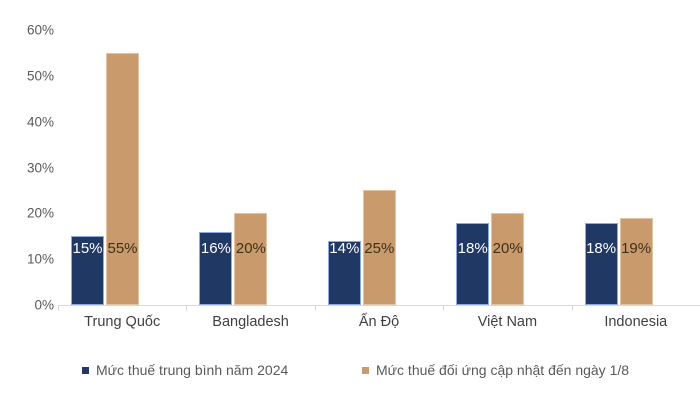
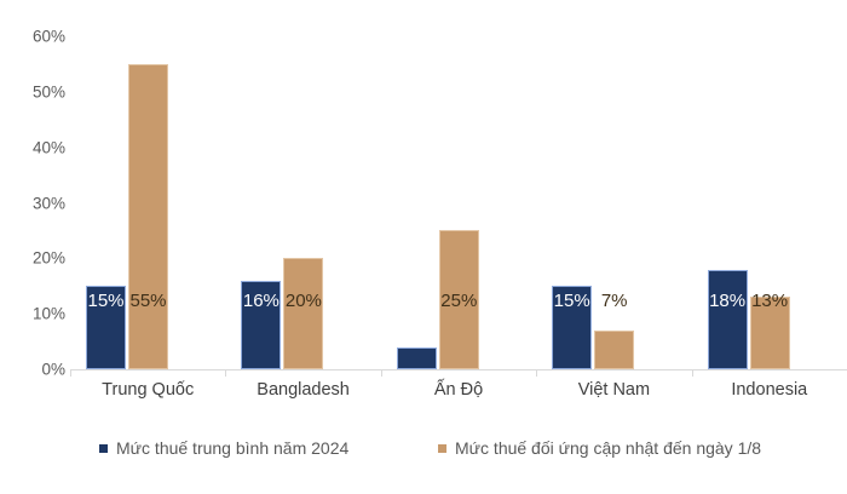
Mức thuế trung bình năm 2024/Ấn Độ: 14% -> 4%
Mức thuế trung bình năm 2024/Việt Nam: 18% -> 15%
Mức thuế đối ứng cập nhật đến ngày 1/8/Việt Nam: 20% -> 7%
Mức thuế đối ứng cập nhật đến ngày 1/8/Indonesia: 19% -> 13%
